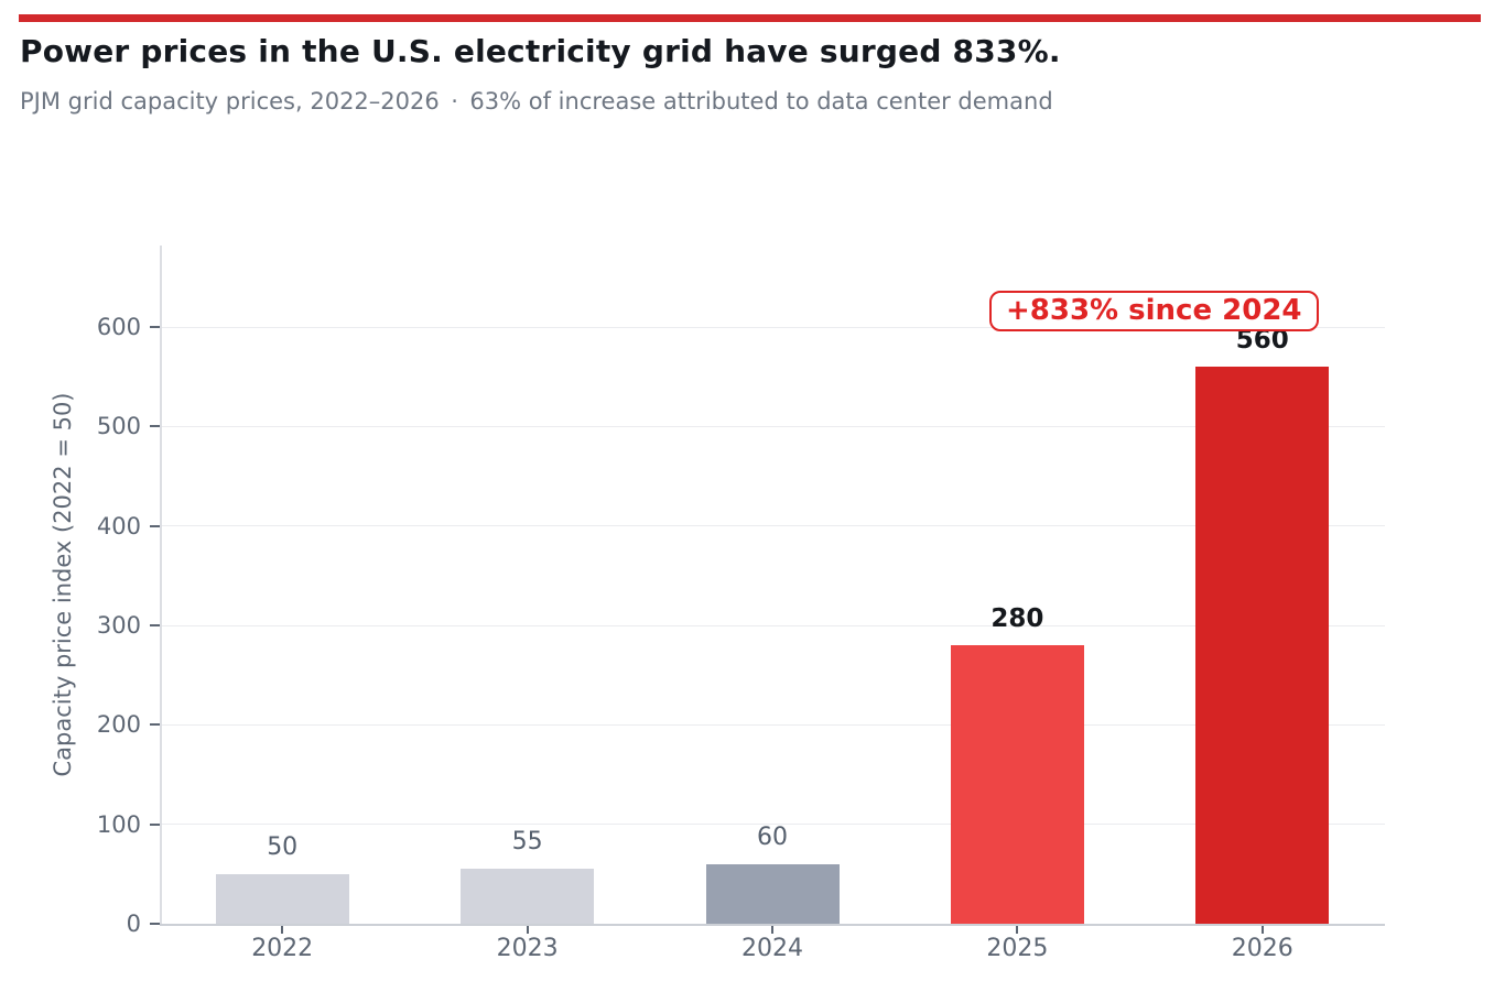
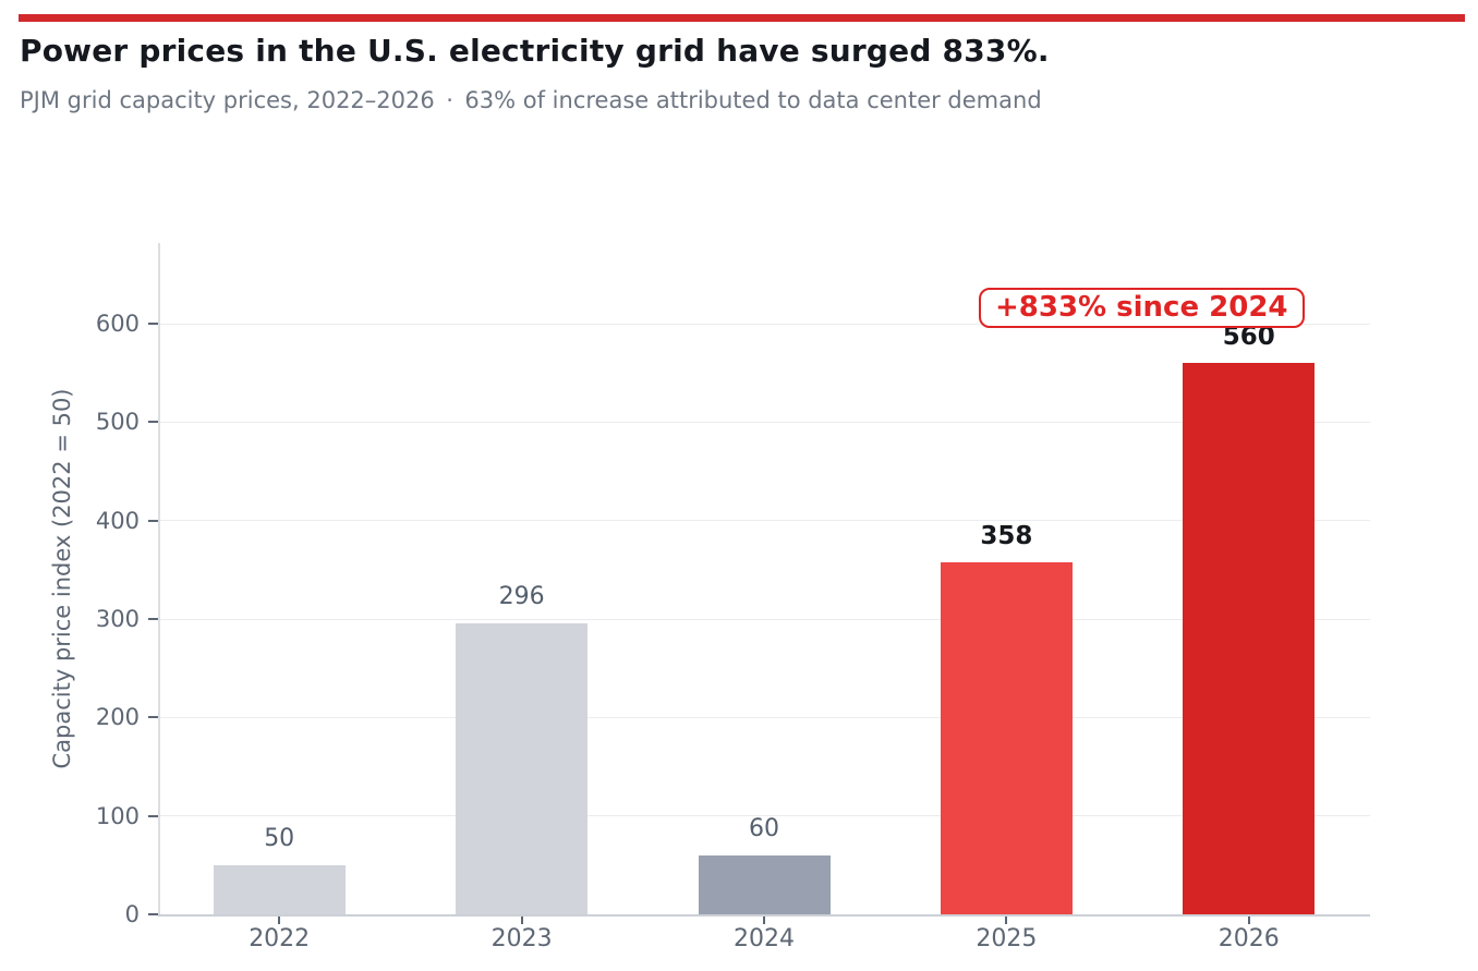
2023: 55 -> 296
2025: 280 -> 358
